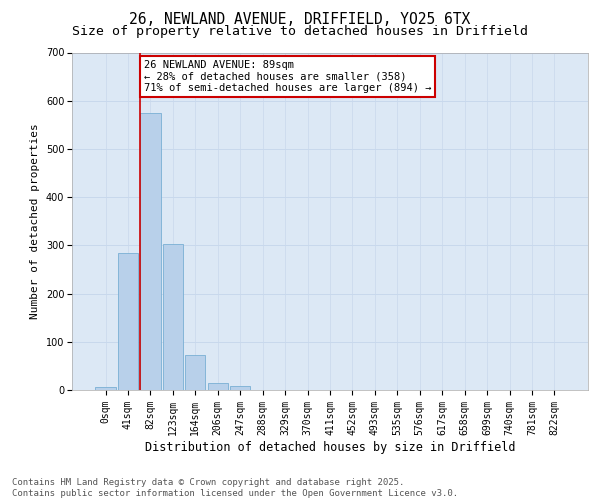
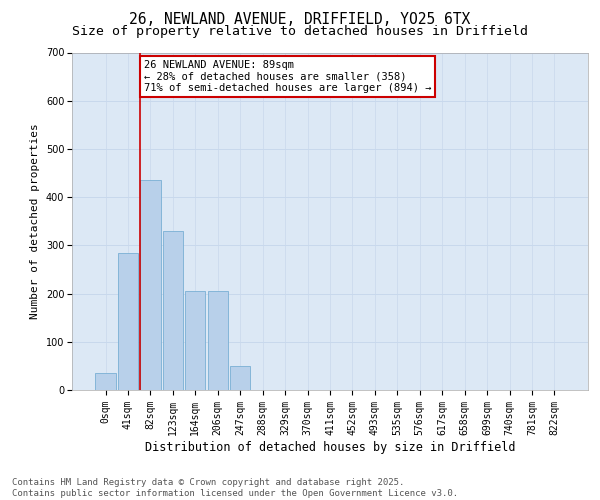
0sqm: 7 -> 35
82sqm: 575 -> 435
123sqm: 302 -> 330
164sqm: 73 -> 205
206sqm: 15 -> 205
247sqm: 9 -> 50
